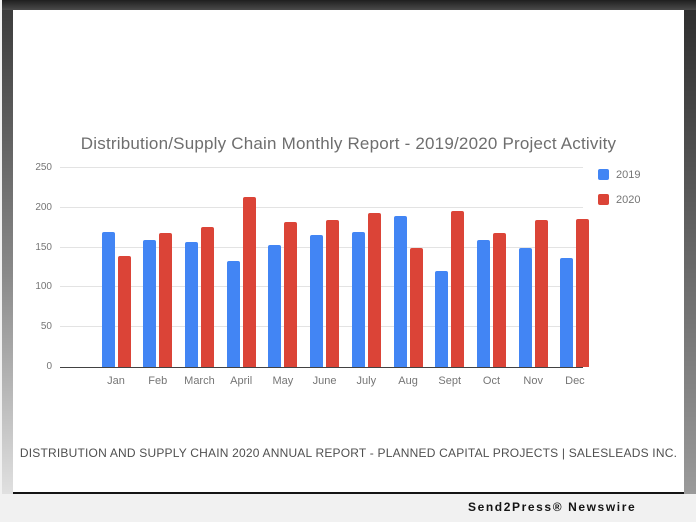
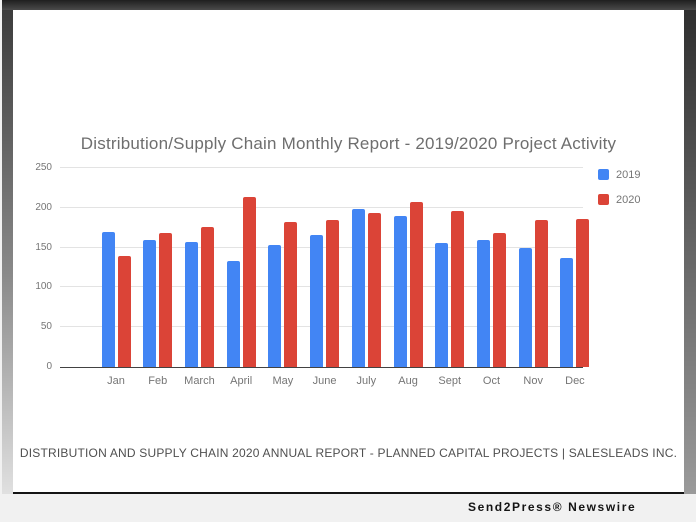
2019/July: 170 -> 200
2020/Aug: 150 -> 210
2019/Sept: 120 -> 160
